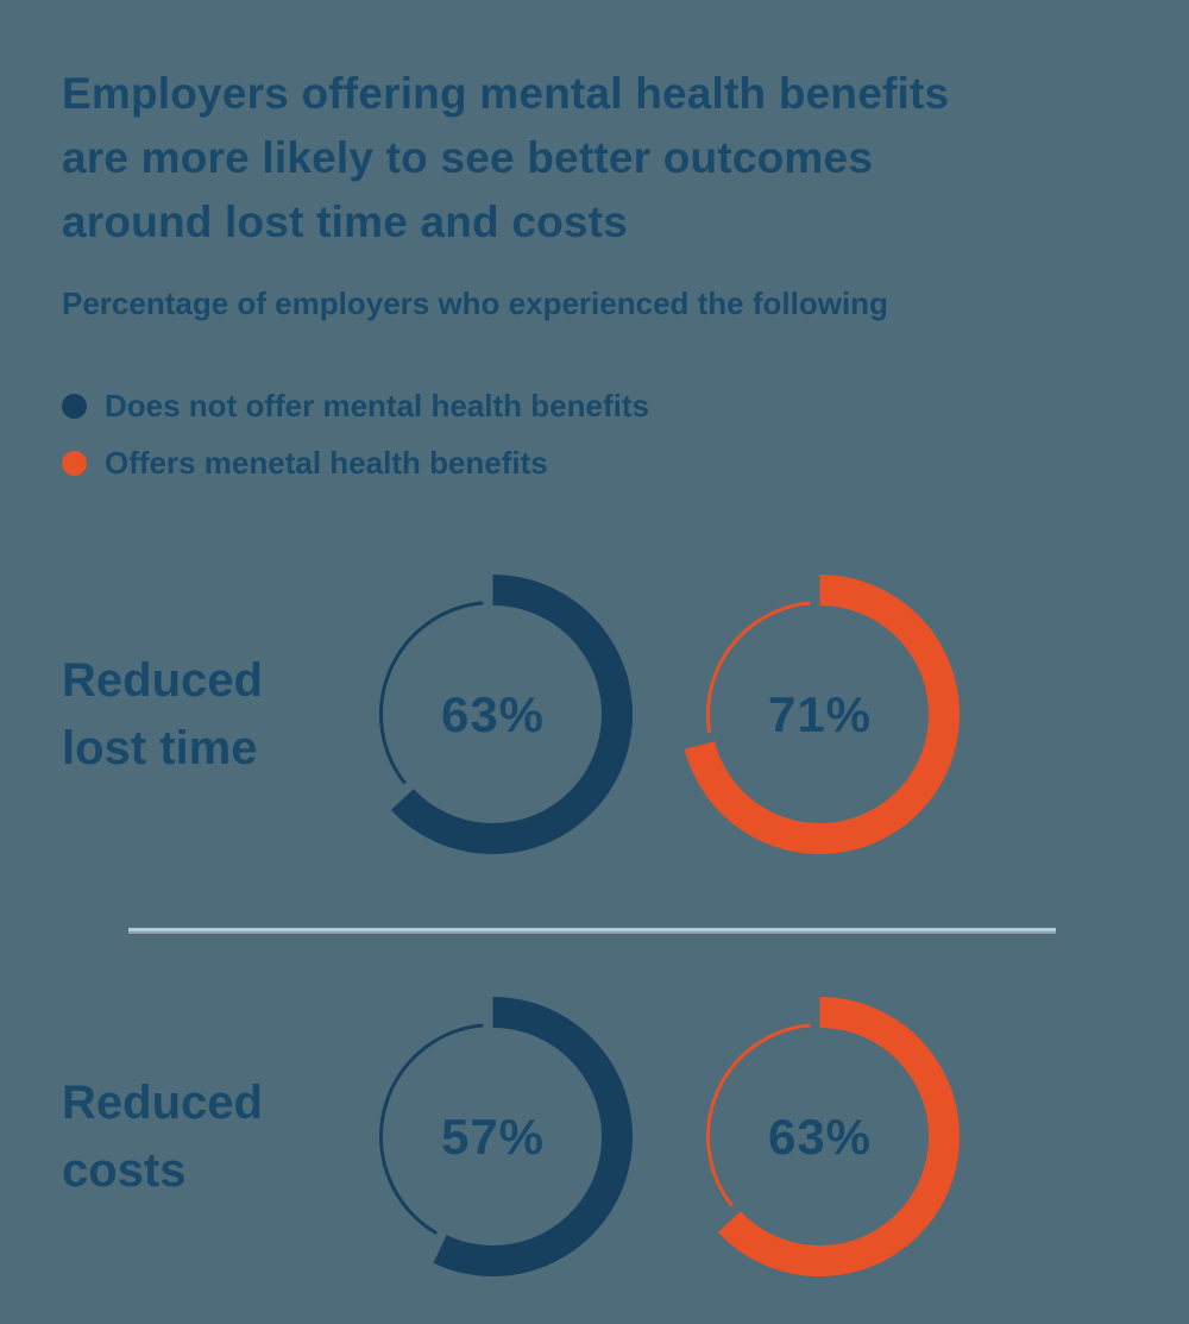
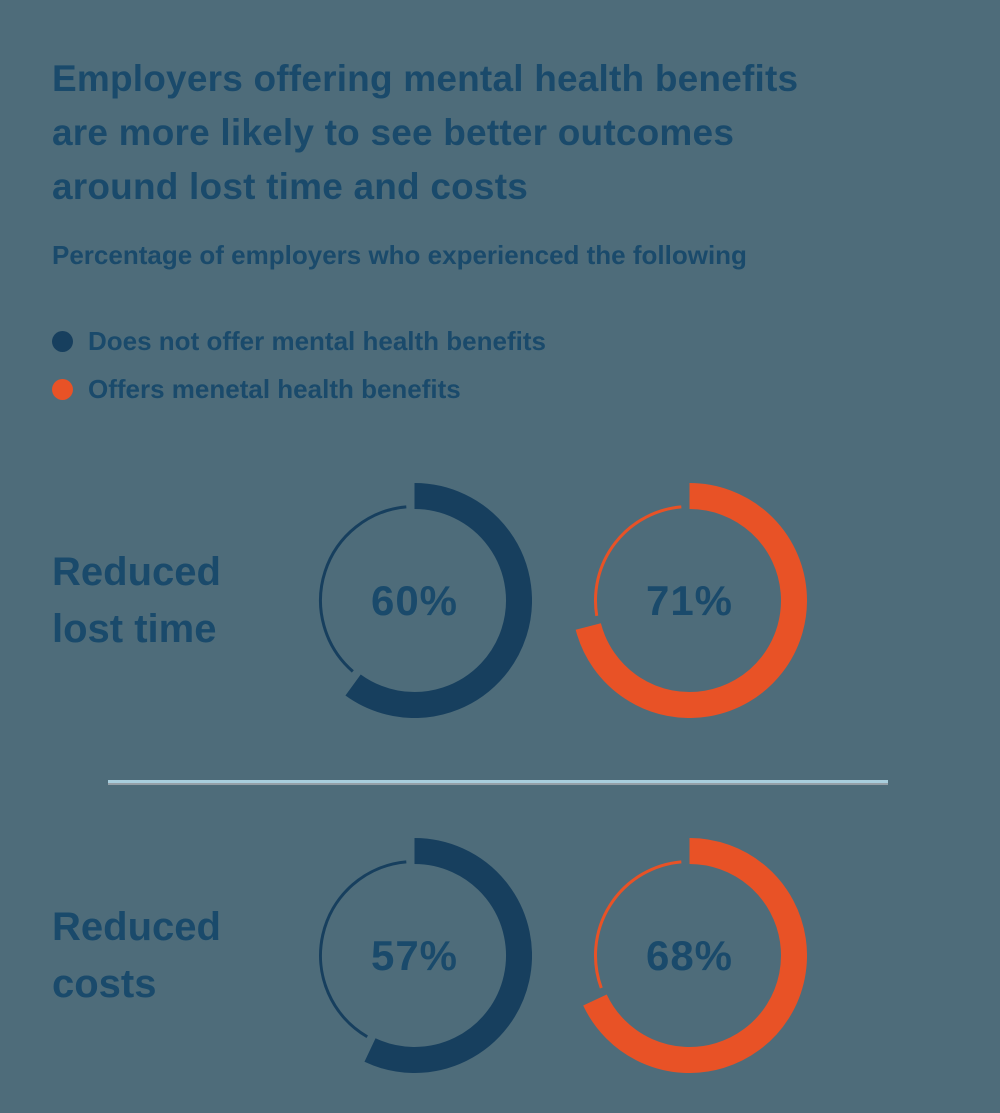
Does not offer mental health benefits/Reduced lost time: 63% -> 60%
Offers menetal health benefits/Reduced costs: 63% -> 68%
